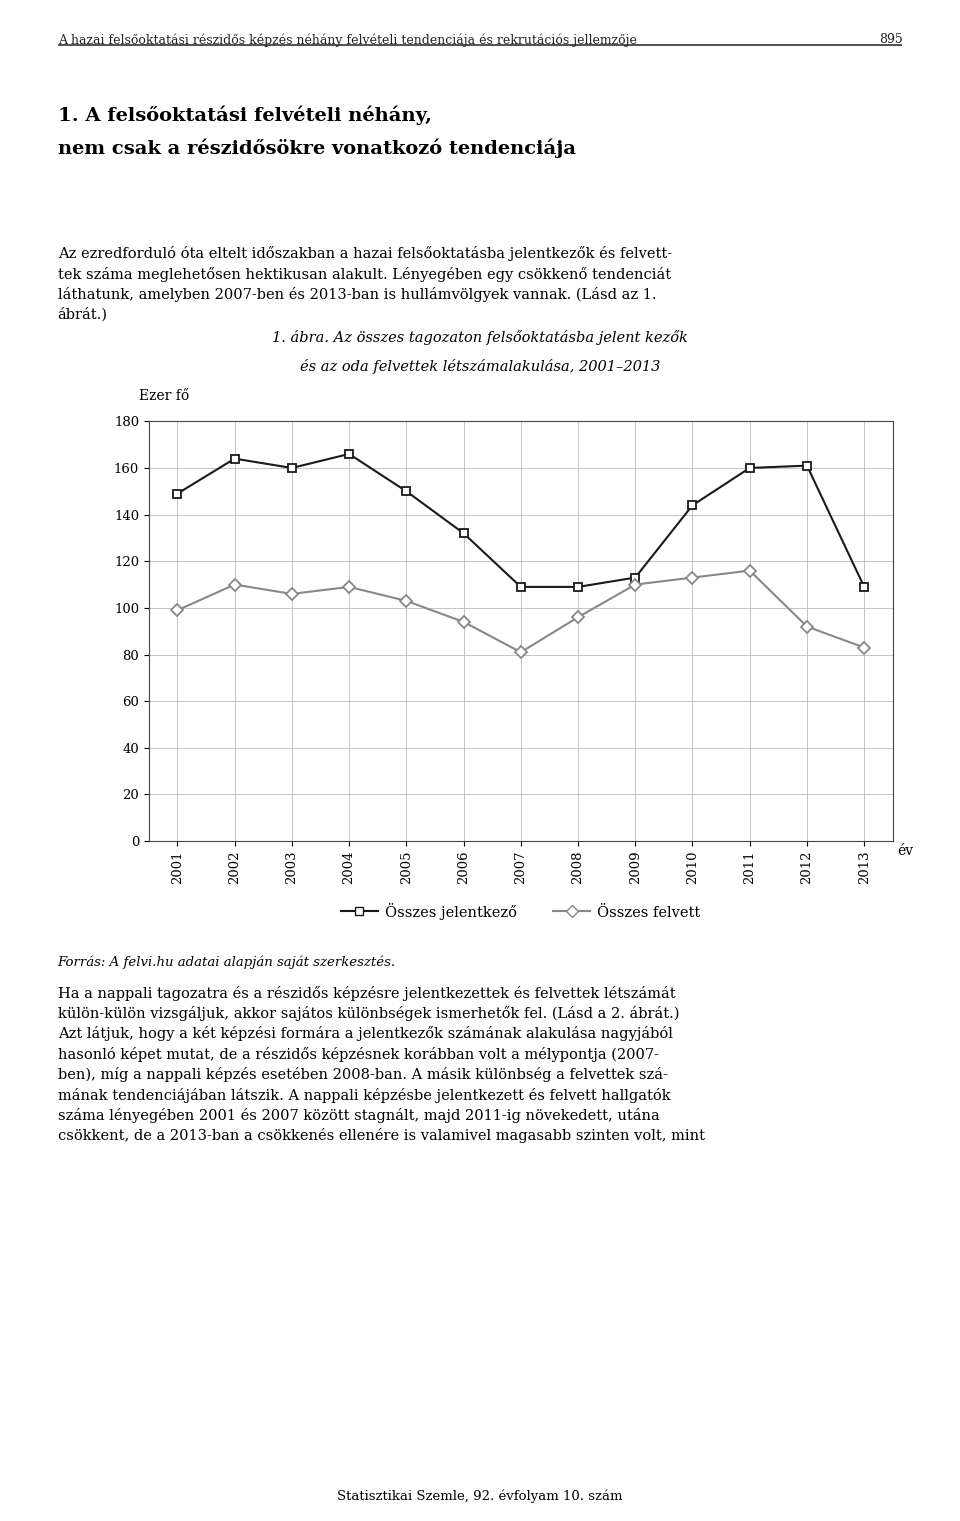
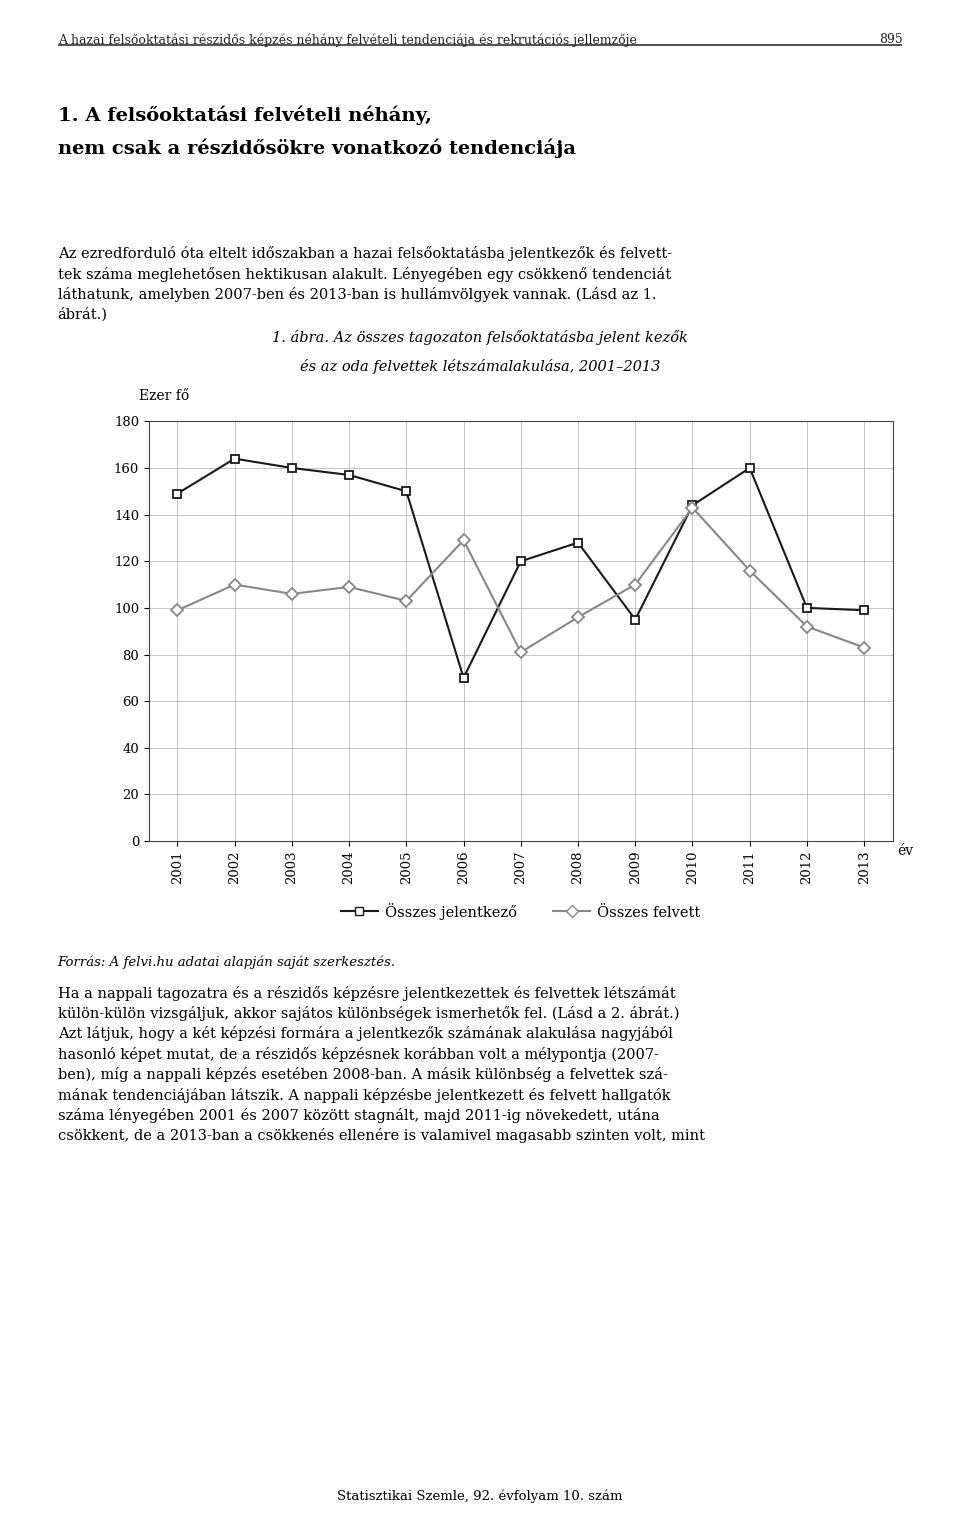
Összes jelentkező/2004: 166 -> 157
Összes jelentkező/2006: 132 -> 70
Összes felvett/2006: 94 -> 129
Összes jelentkező/2007: 109 -> 120
Összes jelentkező/2008: 109 -> 128
Összes jelentkező/2009: 113 -> 95
Összes felvett/2010: 113 -> 143
Összes jelentkező/2012: 161 -> 100
Összes jelentkező/2013: 109 -> 99
